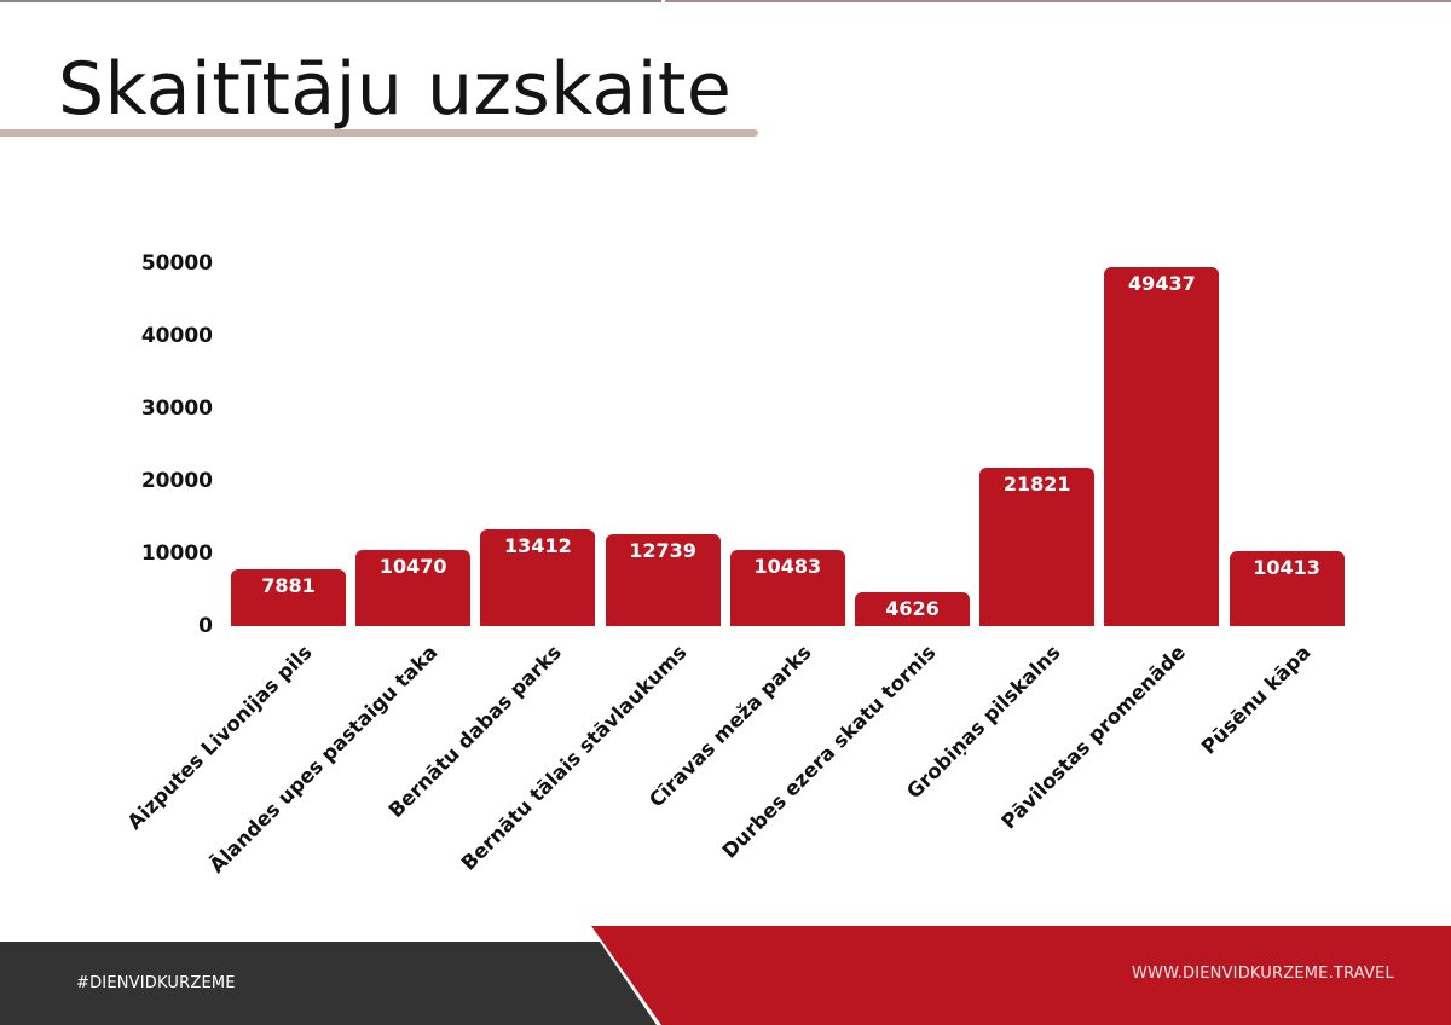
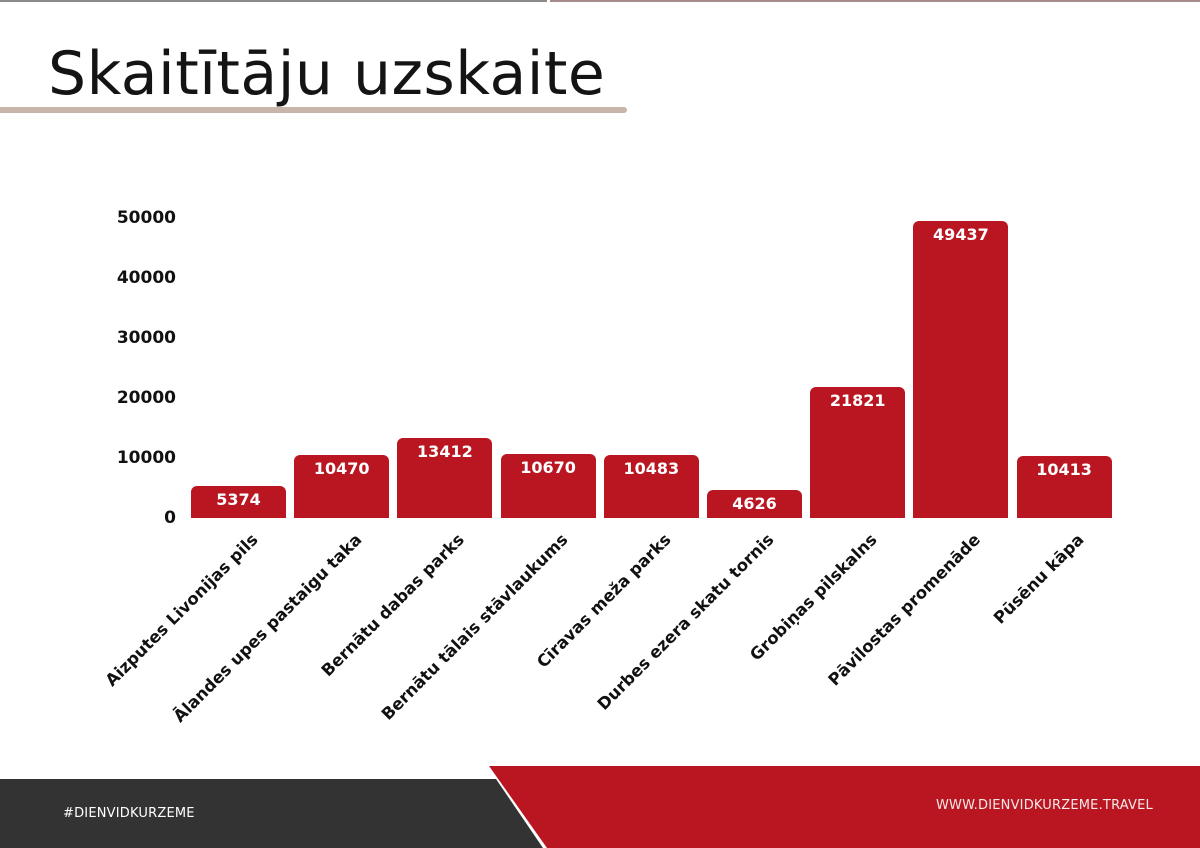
Aizputes Livonijas pils: 7881 -> 5374
Bernātu tālais stāvlaukums: 12739 -> 10670
